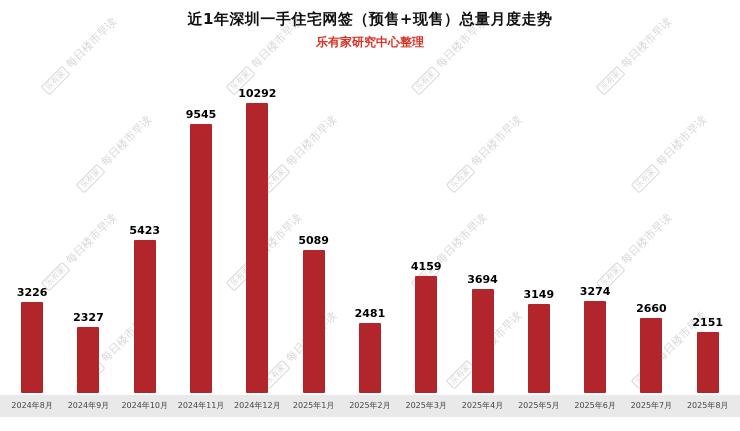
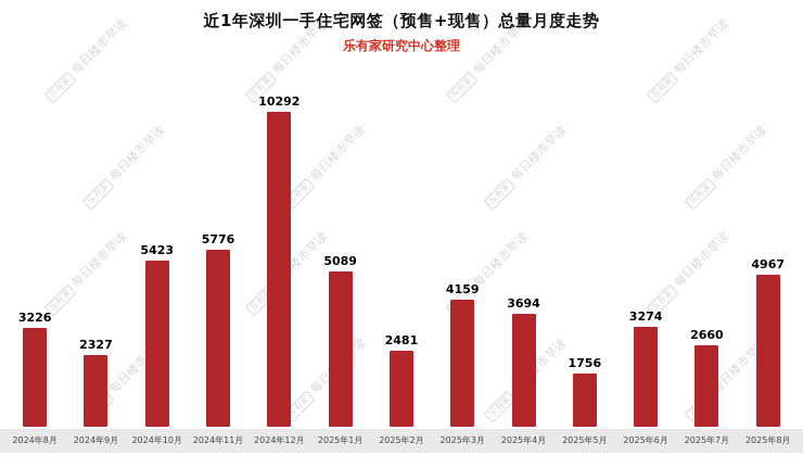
2024年11月: 9545 -> 5776
2025年5月: 3149 -> 1756
2025年8月: 2151 -> 4967
